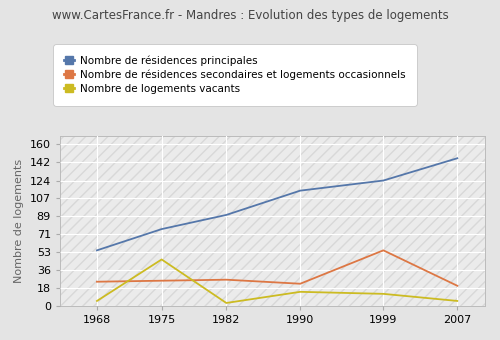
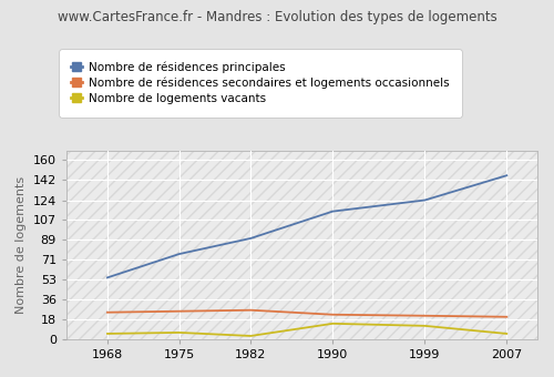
Nombre de logements vacants/1975: 46 -> 6
Nombre de résidences secondaires et logements occasionnels/1999: 55 -> 21
